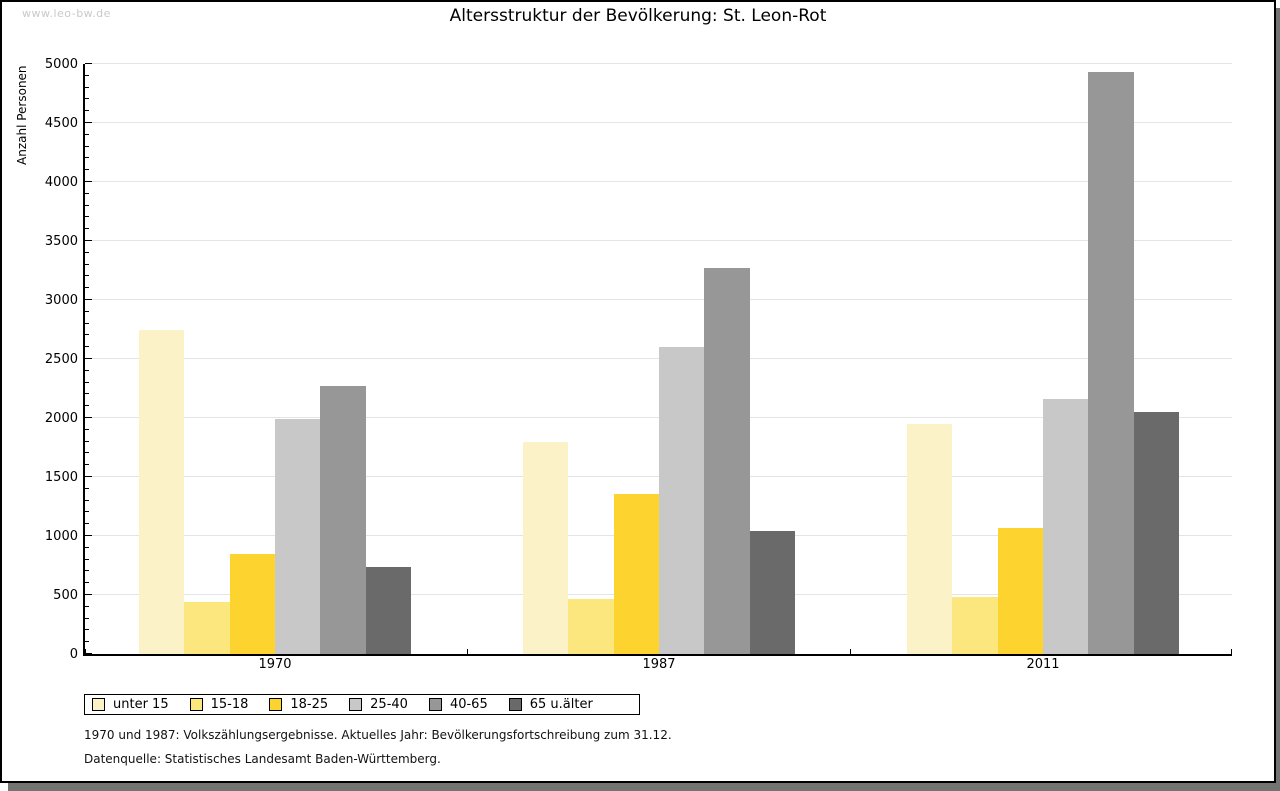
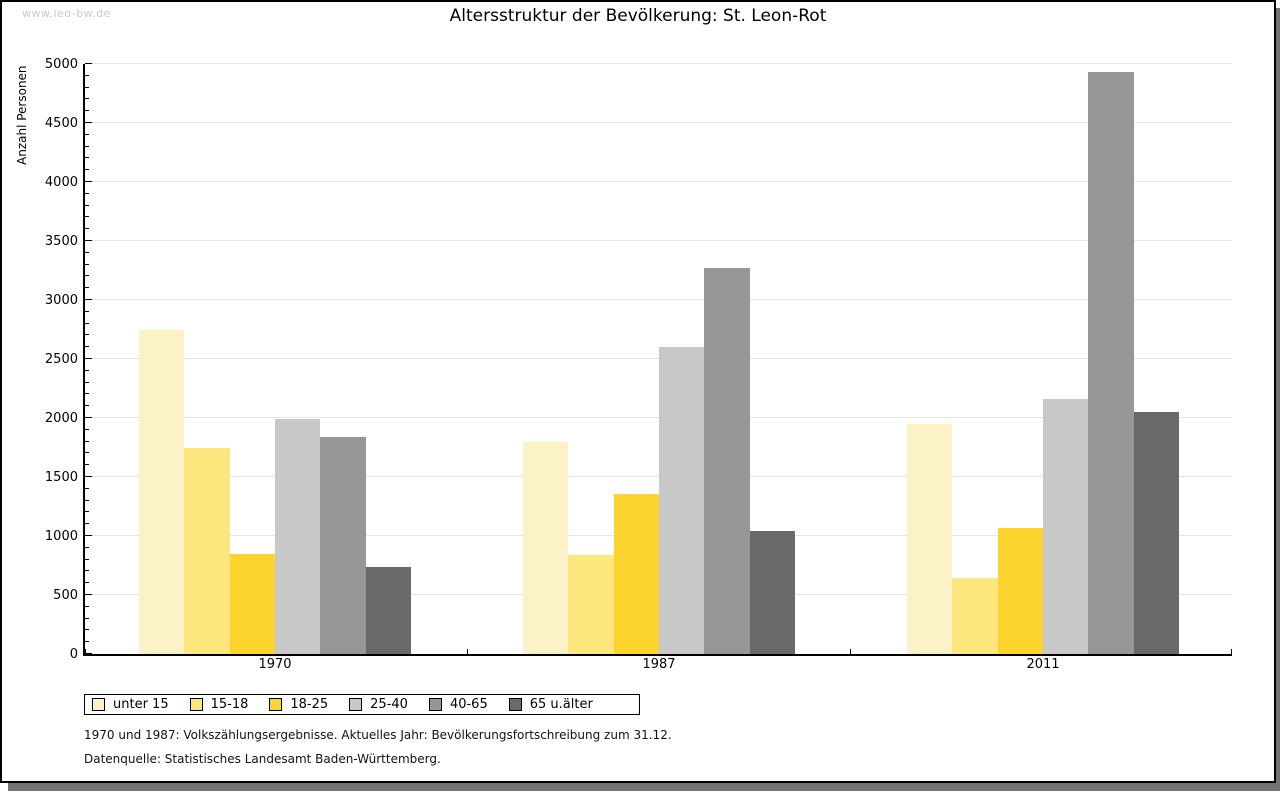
15-18/1970: 440 -> 1750
40-65/1970: 2270 -> 1840
15-18/1987: 470 -> 840
15-18/2011: 480 -> 640
